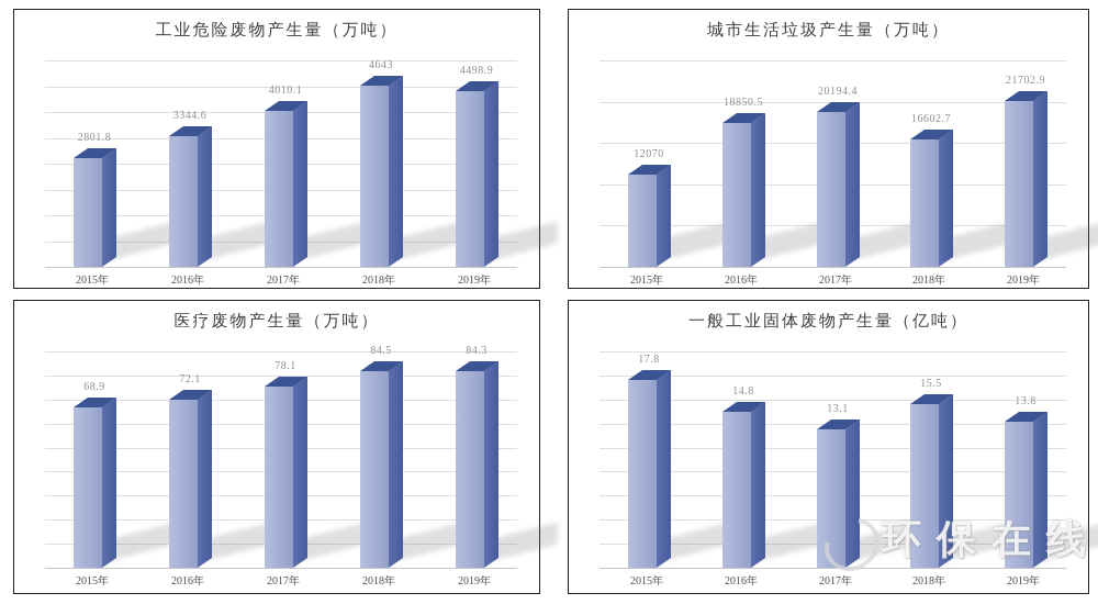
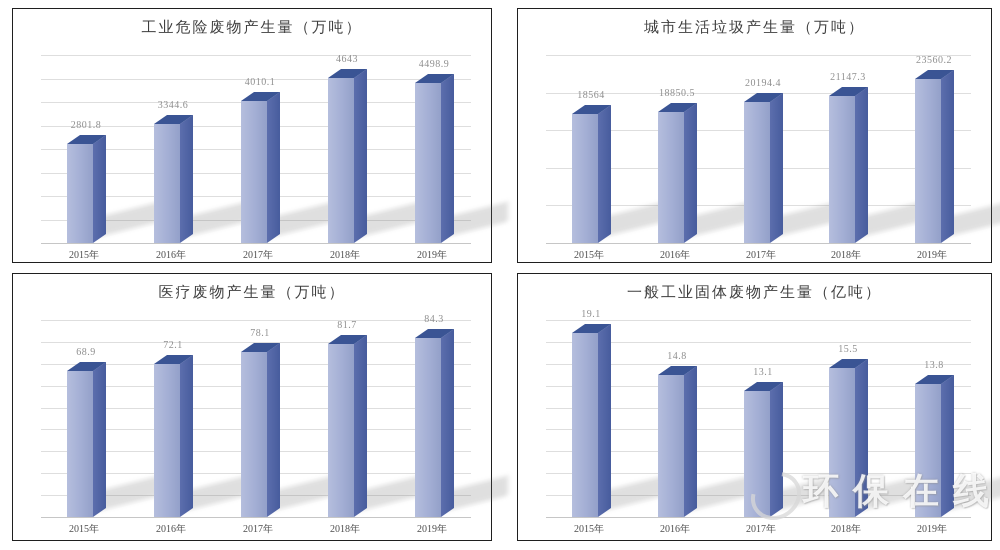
城市生活垃圾产生量（万吨）/2015年: 12070 -> 18564
城市生活垃圾产生量（万吨）/2018年: 16602.7 -> 21147.3
城市生活垃圾产生量（万吨）/2019年: 21702.9 -> 23560.2
医疗废物产生量（万吨）/2018年: 84.5 -> 81.7
一般工业固体废物产生量（亿吨）/2015年: 17.8 -> 19.1
